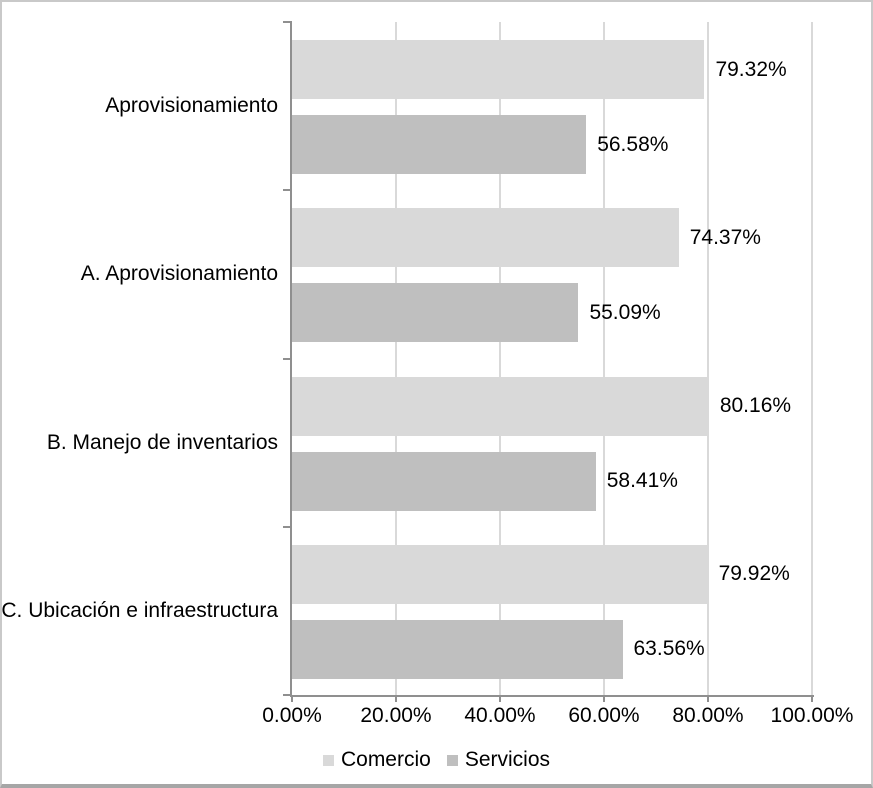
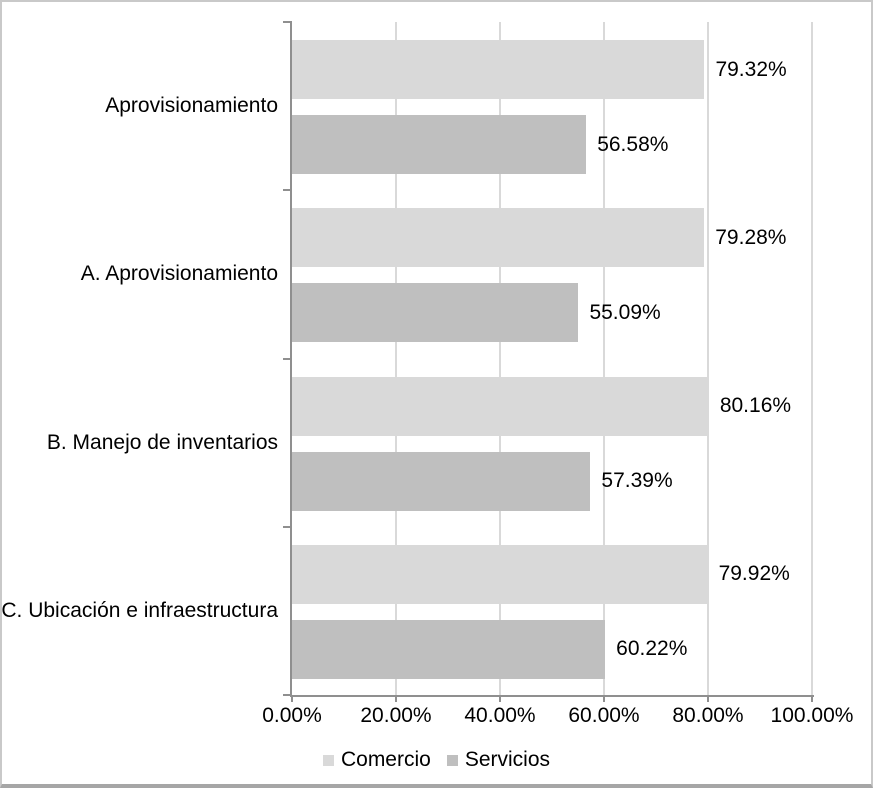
Comercio/A. Aprovisionamiento: 74.37% -> 79.28%
Servicios/B. Manejo de inventarios: 58.41% -> 57.39%
Servicios/C. Ubicación e infraestructura: 63.56% -> 60.22%
